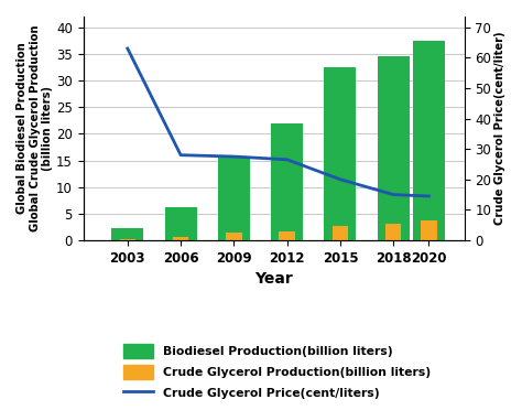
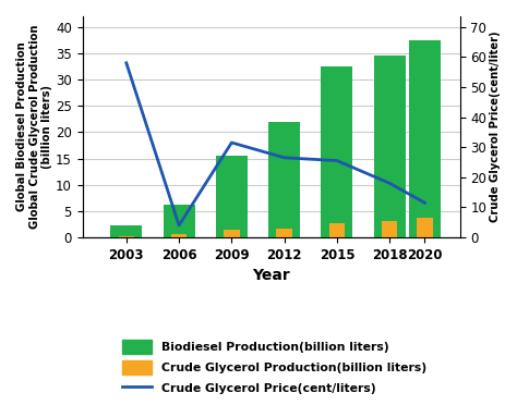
Crude Glycerol Price(cent/liters)/2003: 63.0 -> 58.0
Crude Glycerol Price(cent/liters)/2006: 28.0 -> 4.0
Crude Glycerol Price(cent/liters)/2009: 27.5 -> 31.5
Crude Glycerol Price(cent/liters)/2015: 20.0 -> 25.5
Crude Glycerol Price(cent/liters)/2018: 15.0 -> 18.0
Crude Glycerol Price(cent/liters)/2020: 14.5 -> 11.5
